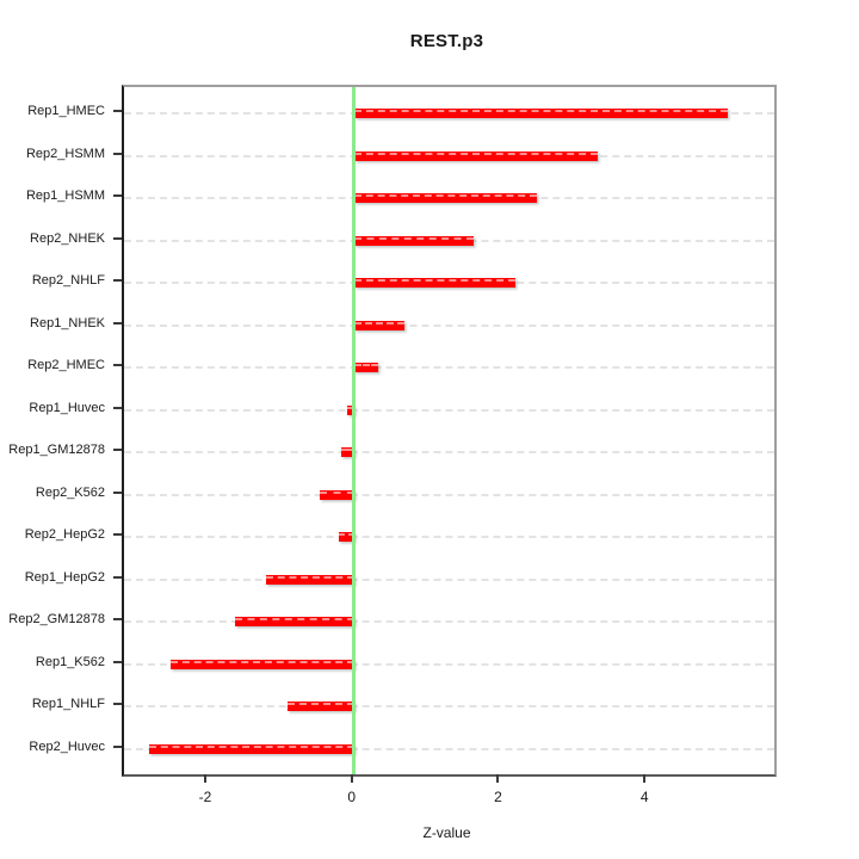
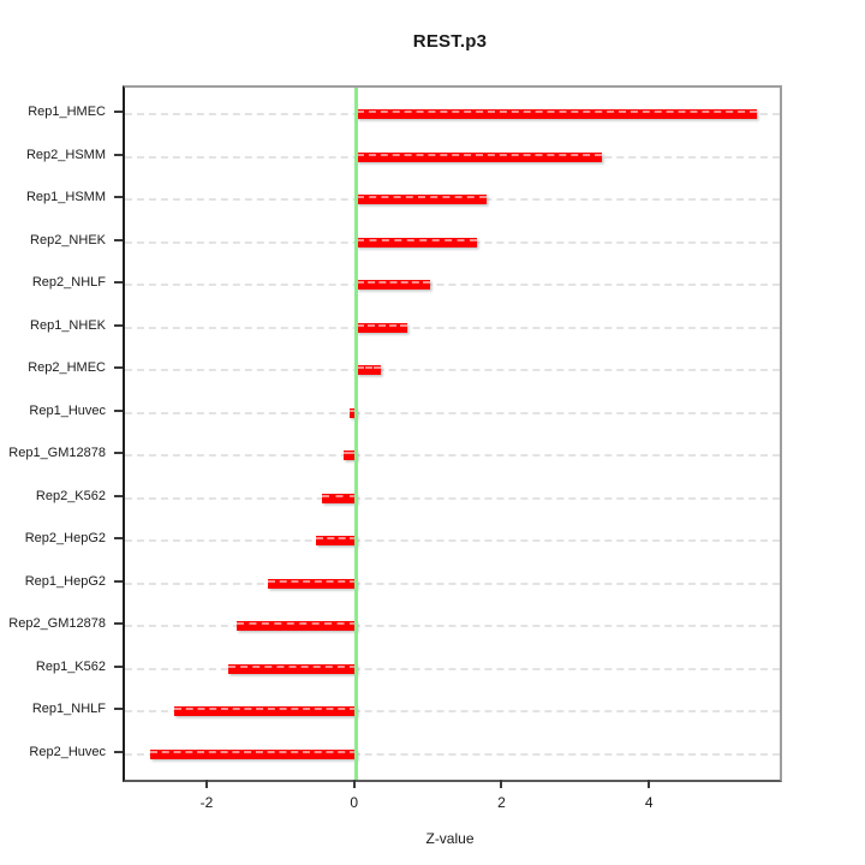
Rep1_HMEC: 5.1 -> 5.4
Rep1_HSMM: 2.5 -> 1.8
Rep2_NHLF: 2.2 -> 1.0
Rep2_HepG2: -0.2 -> -0.6
Rep1_K562: -2.5 -> -1.7
Rep1_NHLF: -0.9 -> -2.5
